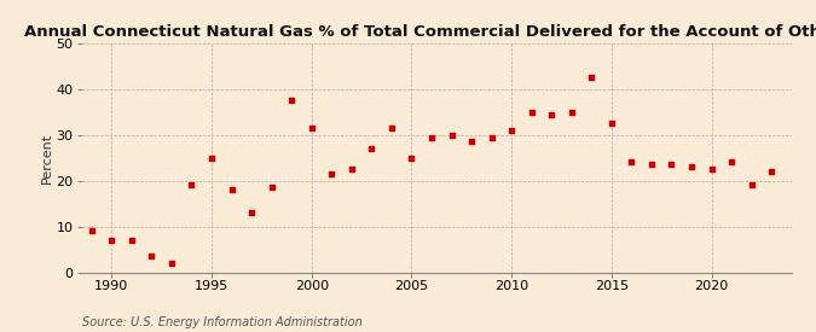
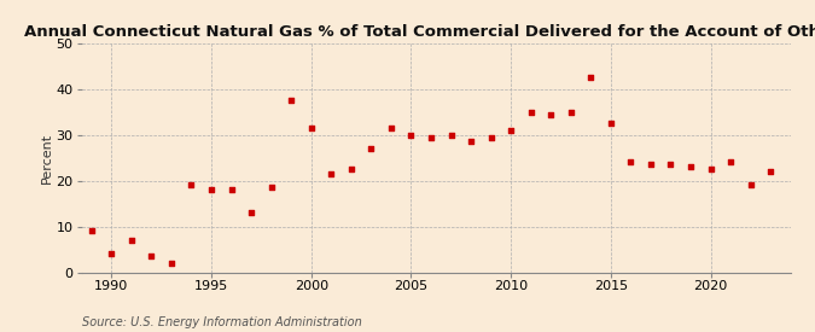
1990: 7.0 -> 4.2
1995: 25.0 -> 18.0
2005: 25.0 -> 30.0
